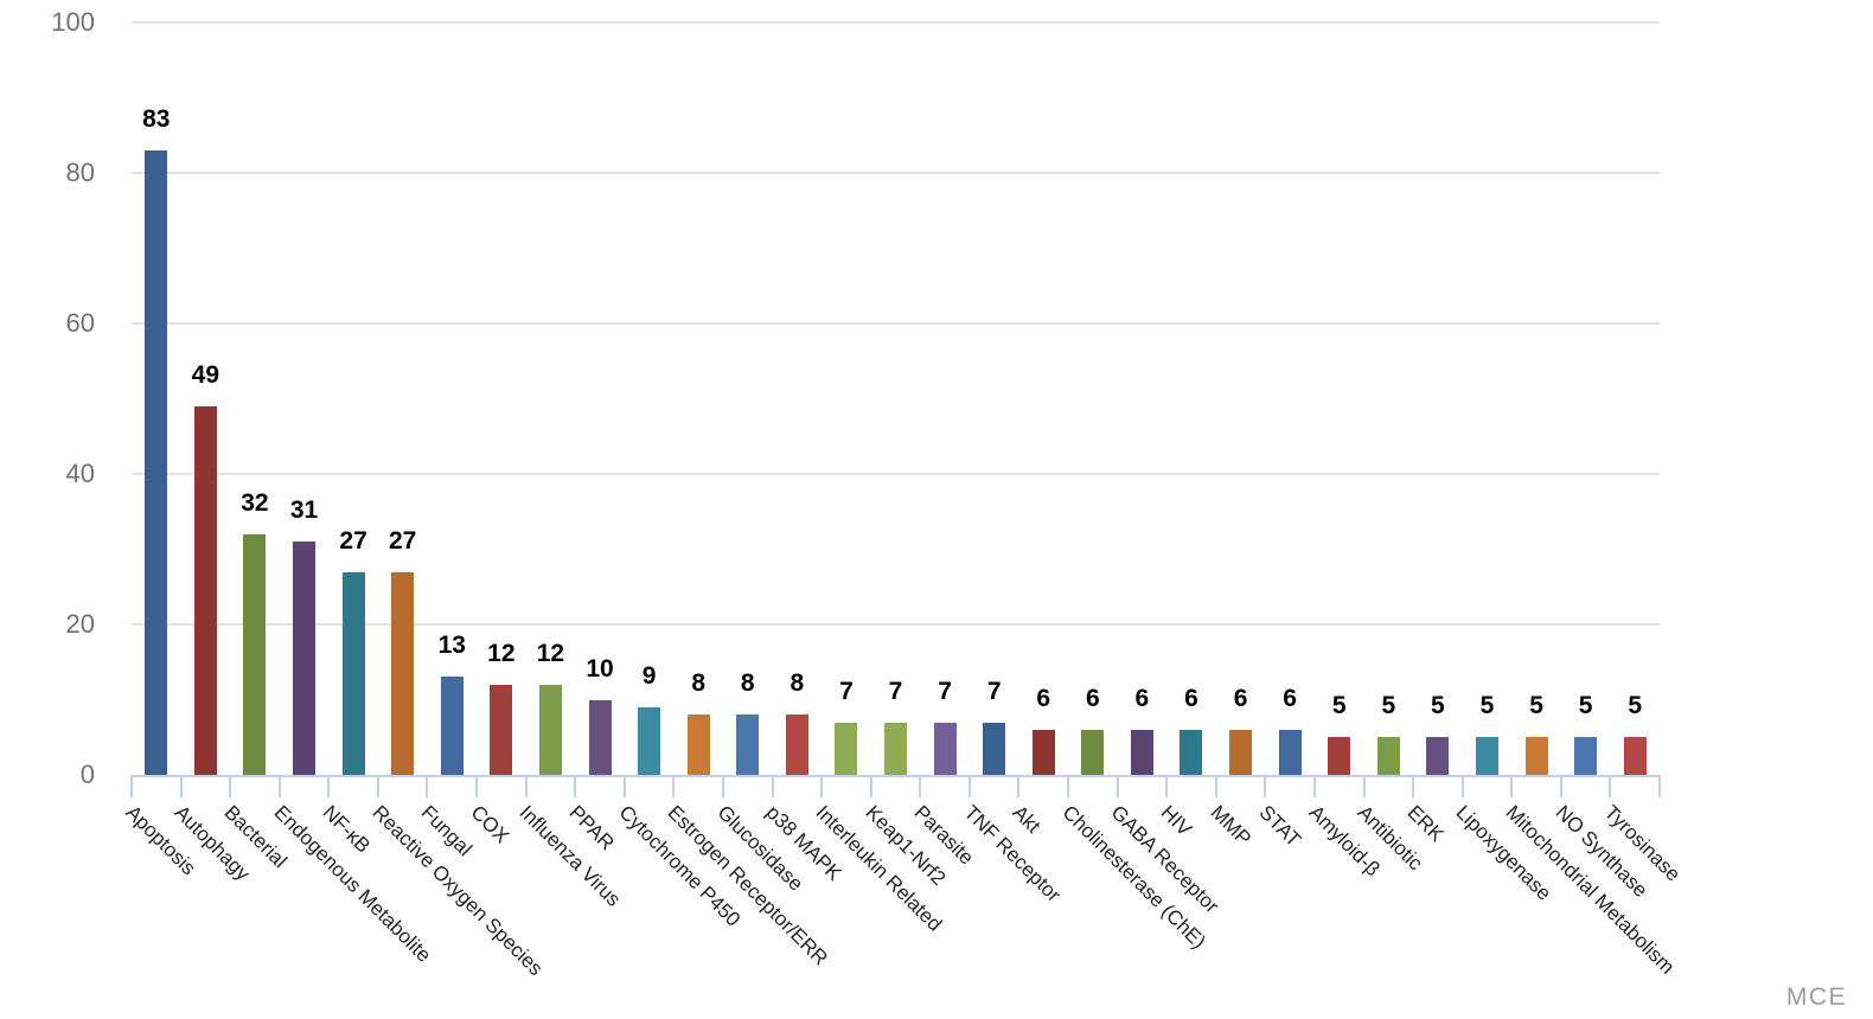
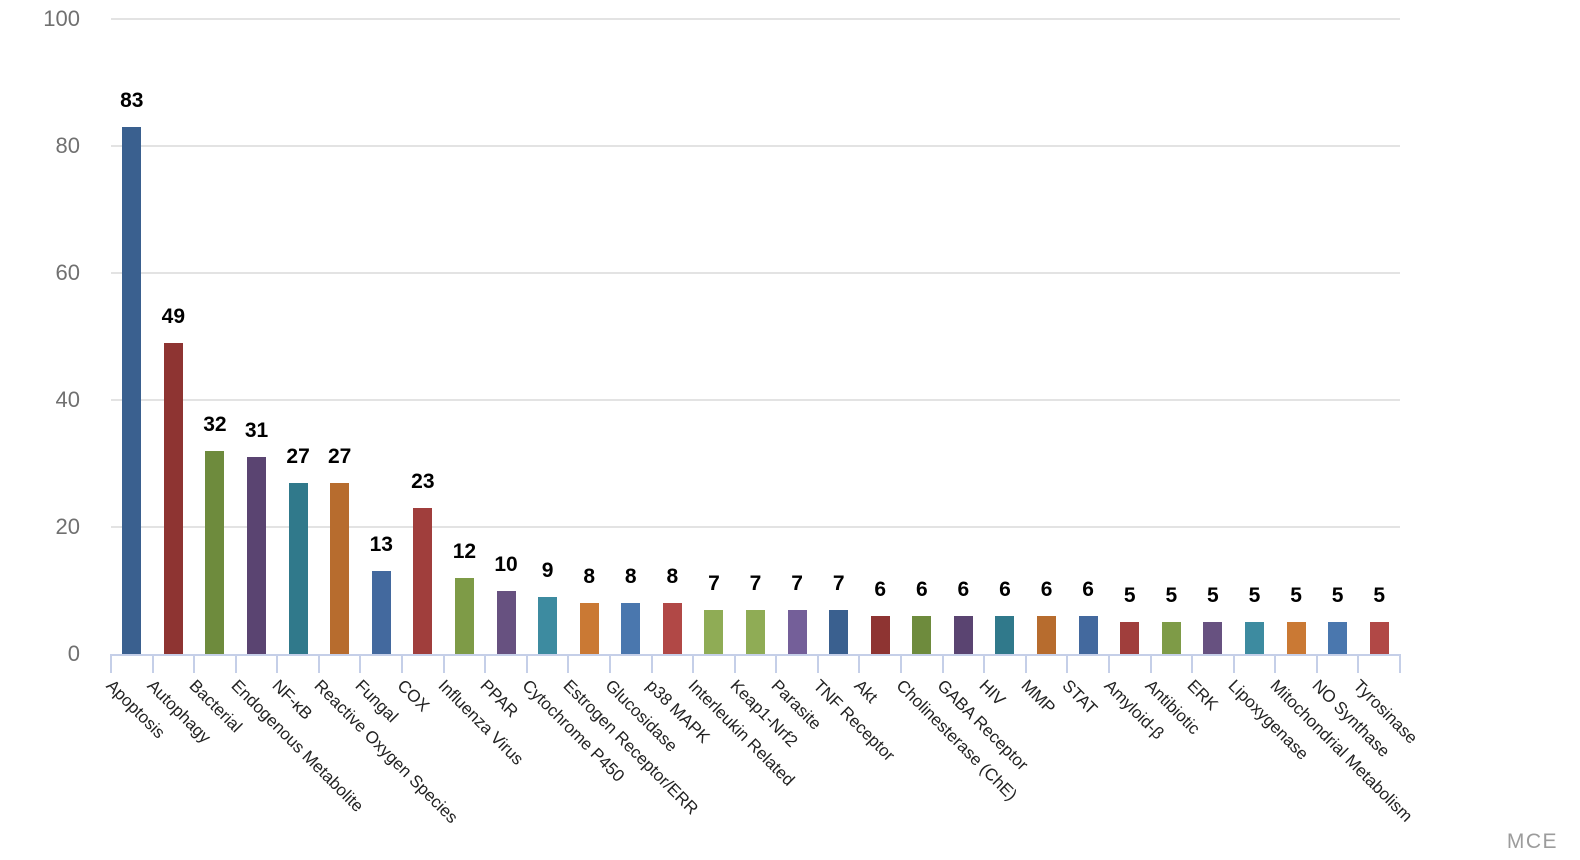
COX: 12 -> 23
